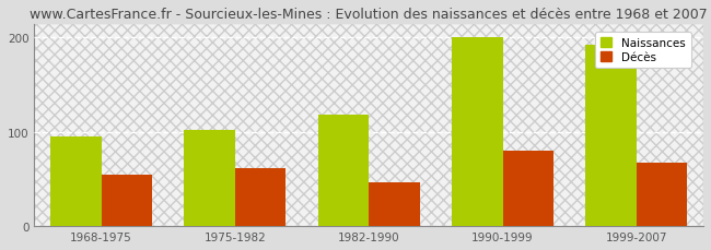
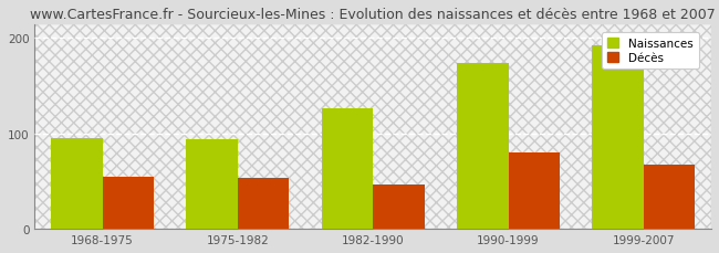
Naissances/1975-1982: 102 -> 94
Décès/1975-1982: 62 -> 54
Naissances/1982-1990: 118 -> 126
Naissances/1990-1999: 200 -> 174
